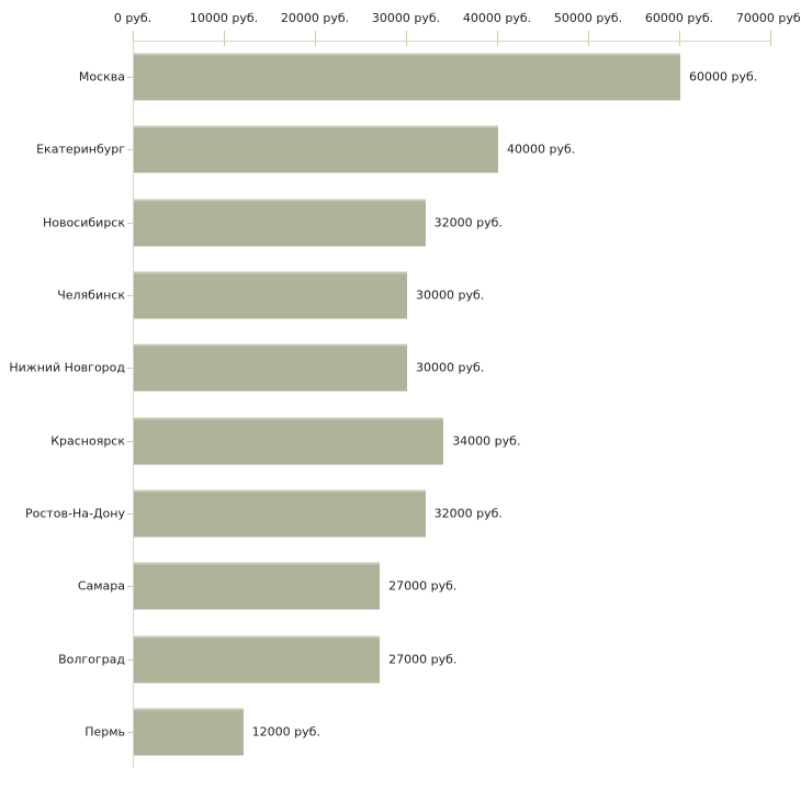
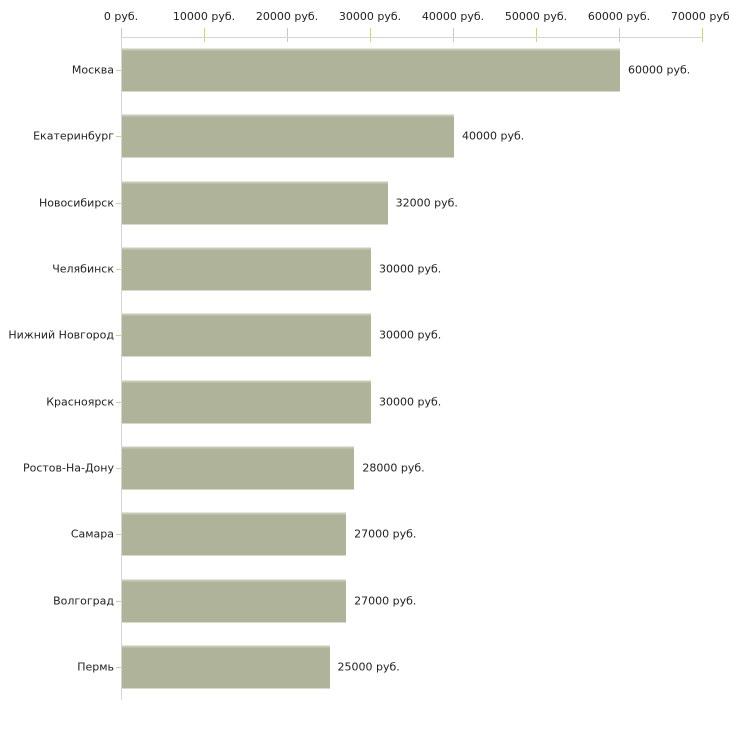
Красноярск: 34000 -> 30000
Ростов-На-Дону: 32000 -> 28000
Пермь: 12000 -> 25000
